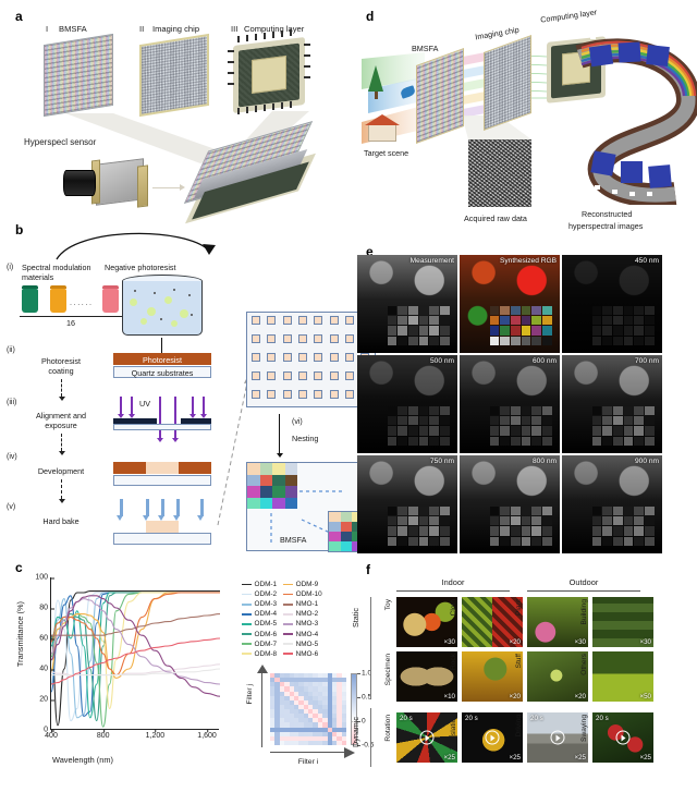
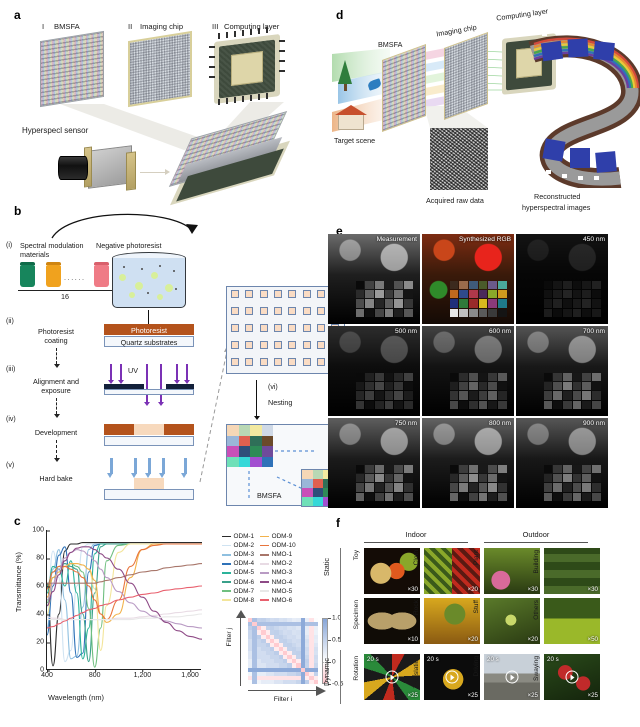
ODM-9/400: 38 -> 52
